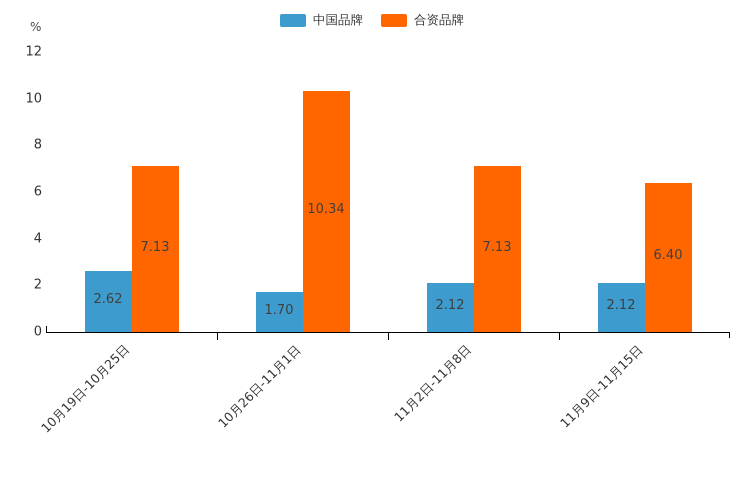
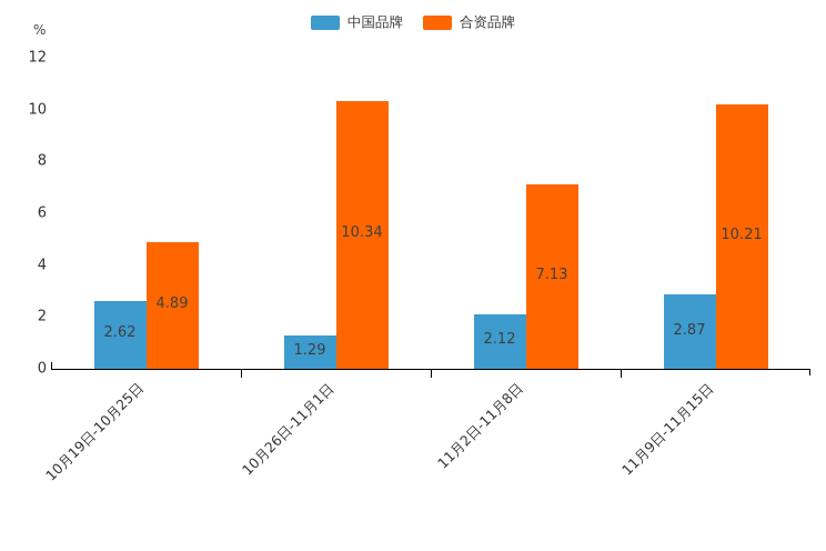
合资品牌/10月19日-10月25日: 7.13 -> 4.89
中国品牌/10月26日-11月1日: 1.70 -> 1.29
中国品牌/11月9日-11月15日: 2.12 -> 2.87
合资品牌/11月9日-11月15日: 6.40 -> 10.21
